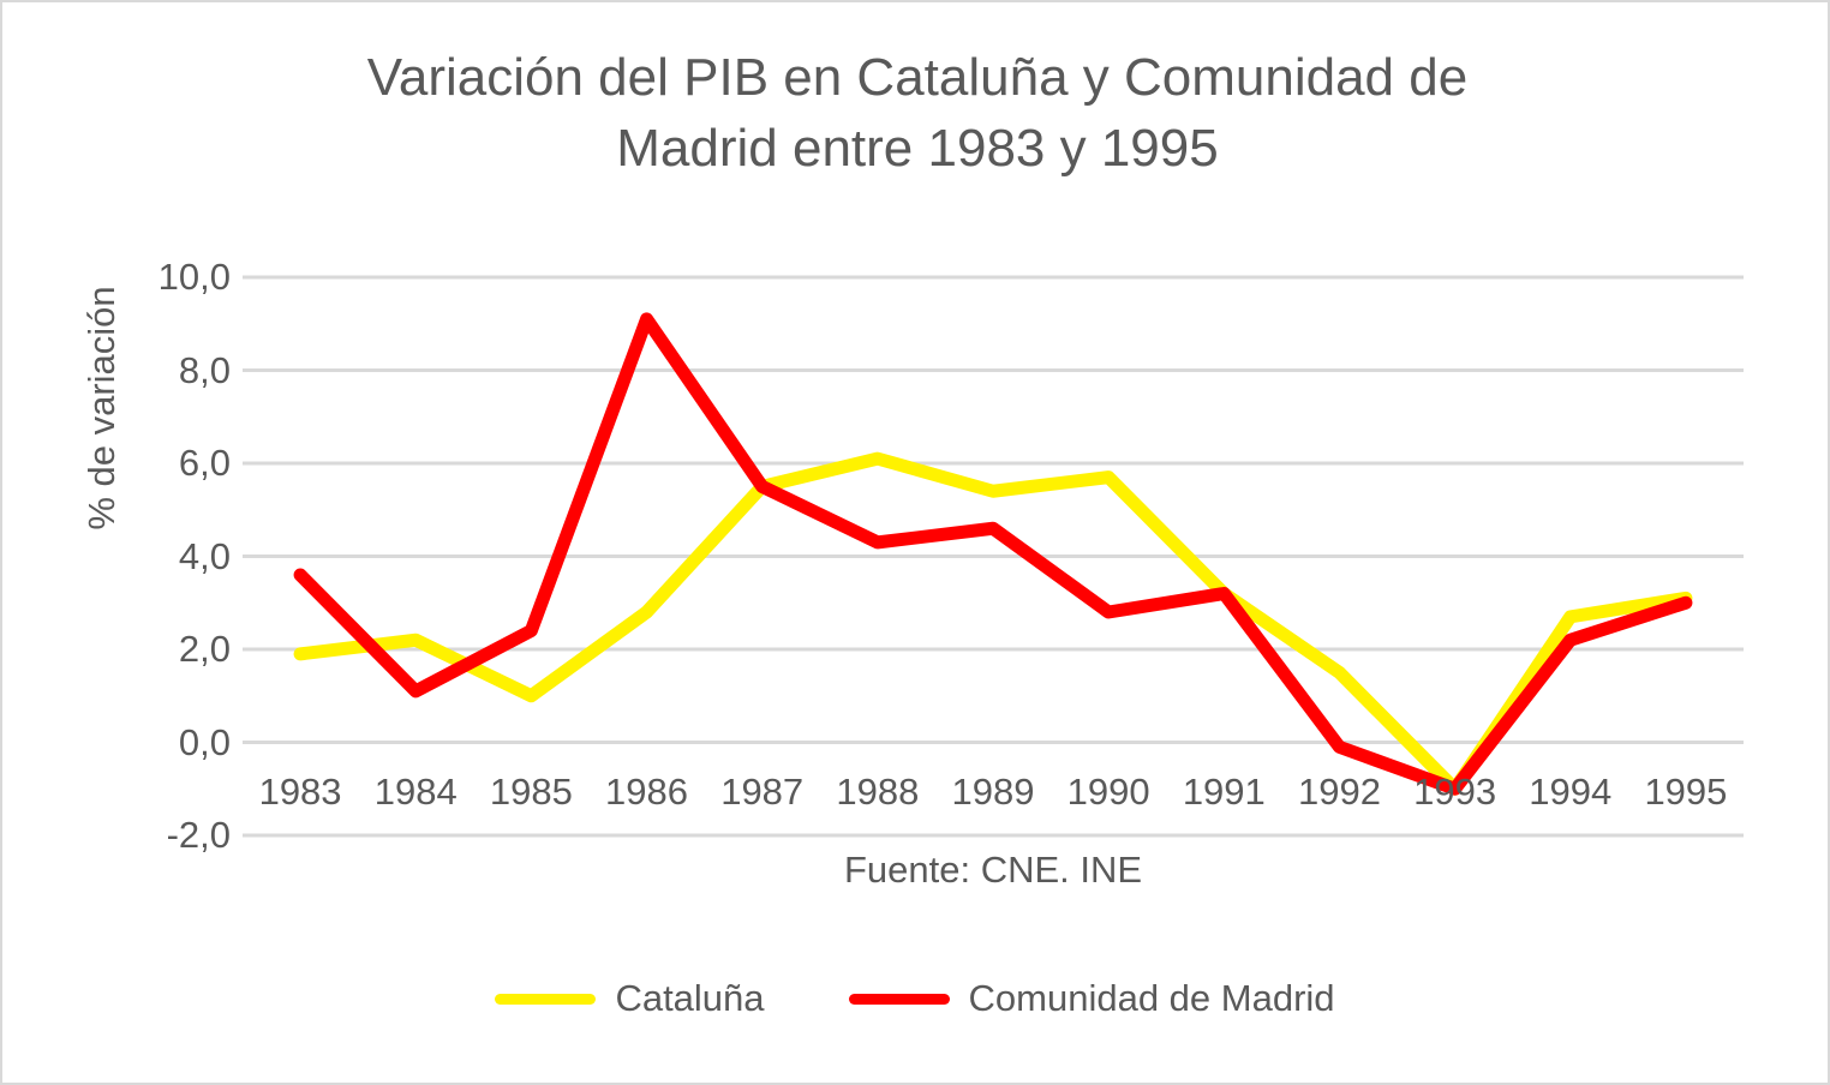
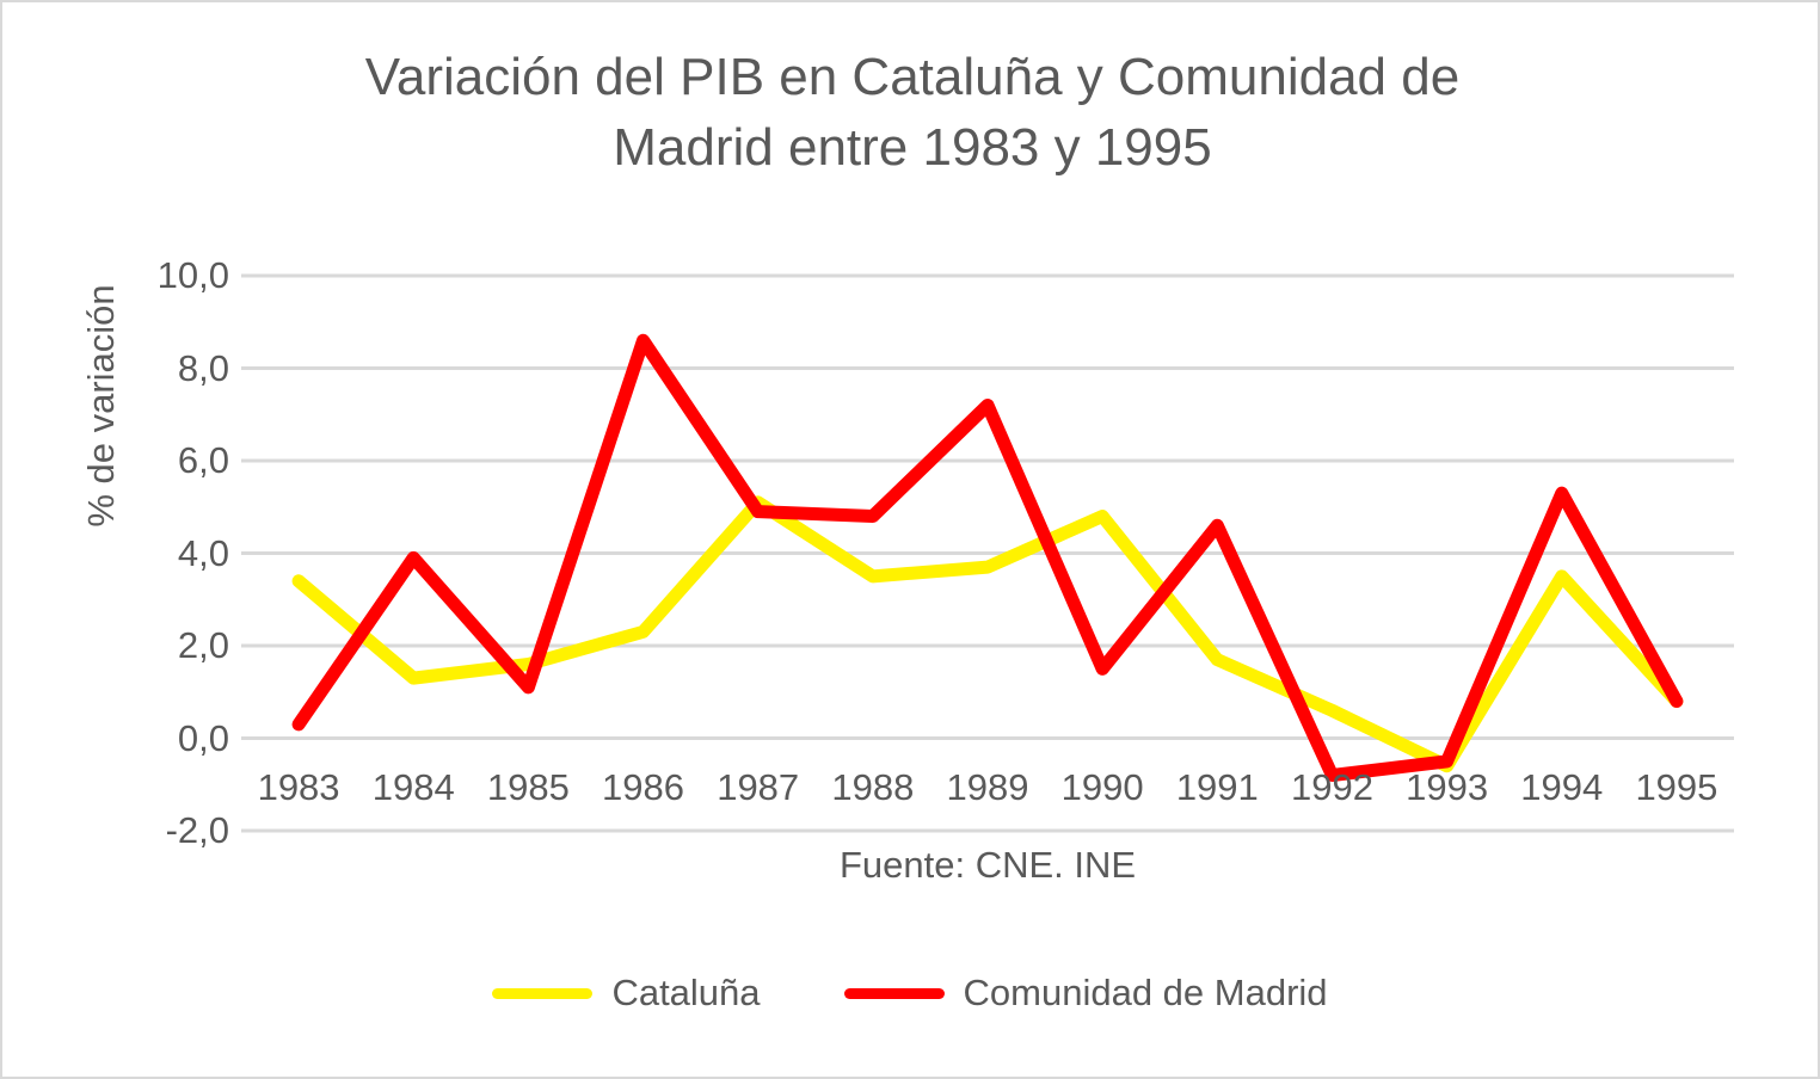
Cataluña/1983: 1,9 -> 3,4
Comunidad de Madrid/1983: 3,6 -> 0,3
Cataluña/1984: 2,2 -> 1,3
Comunidad de Madrid/1984: 1,1 -> 3,9
Cataluña/1985: 1,0 -> 1,6
Comunidad de Madrid/1985: 2,4 -> 1,1
Cataluña/1986: 2,8 -> 2,3
Comunidad de Madrid/1986: 9,1 -> 8,6
Cataluña/1987: 5,5 -> 5,1
Comunidad de Madrid/1987: 5,5 -> 4,9
Cataluña/1988: 6,1 -> 3,5
Comunidad de Madrid/1988: 4,3 -> 4,8
Cataluña/1989: 5,4 -> 3,7
Comunidad de Madrid/1989: 4,6 -> 7,2
Cataluña/1990: 5,7 -> 4,8
Comunidad de Madrid/1990: 2,8 -> 1,5
Cataluña/1991: 3,2 -> 1,7
Comunidad de Madrid/1991: 3,2 -> 4,6
Cataluña/1992: 1,5 -> 0,6
Comunidad de Madrid/1992: -0,1 -> -0,8
Cataluña/1993: -1,0 -> -0,6
Comunidad de Madrid/1993: -1,0 -> -0,5
Cataluña/1994: 2,7 -> 3,5
Comunidad de Madrid/1994: 2,2 -> 5,3
Cataluña/1995: 3,1 -> 0,8
Comunidad de Madrid/1995: 3,0 -> 0,8
